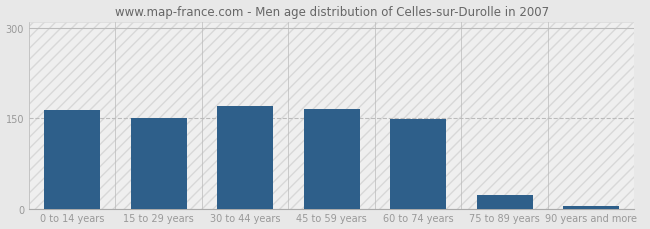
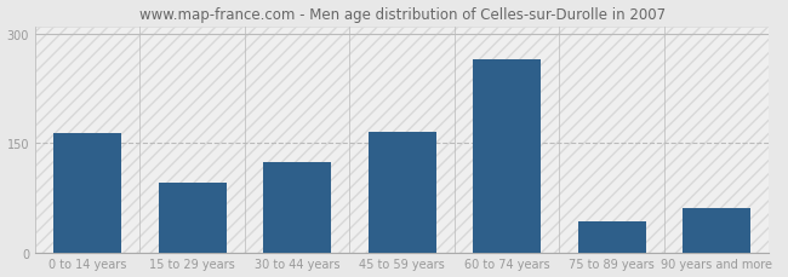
15 to 29 years: 150 -> 96
30 to 44 years: 170 -> 124
60 to 74 years: 148 -> 264
75 to 89 years: 22 -> 42
90 years and more: 5 -> 60
